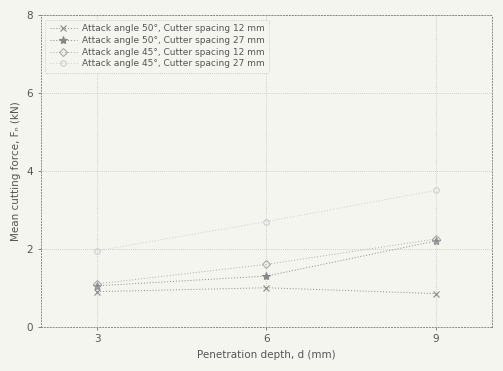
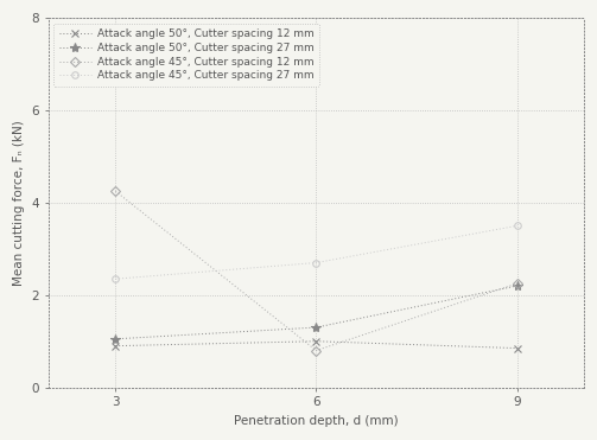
Attack angle 45°, Cutter spacing 12 mm/3: 1.10 -> 4.25
Attack angle 45°, Cutter spacing 27 mm/3: 1.95 -> 2.35
Attack angle 45°, Cutter spacing 12 mm/6: 1.60 -> 0.80
